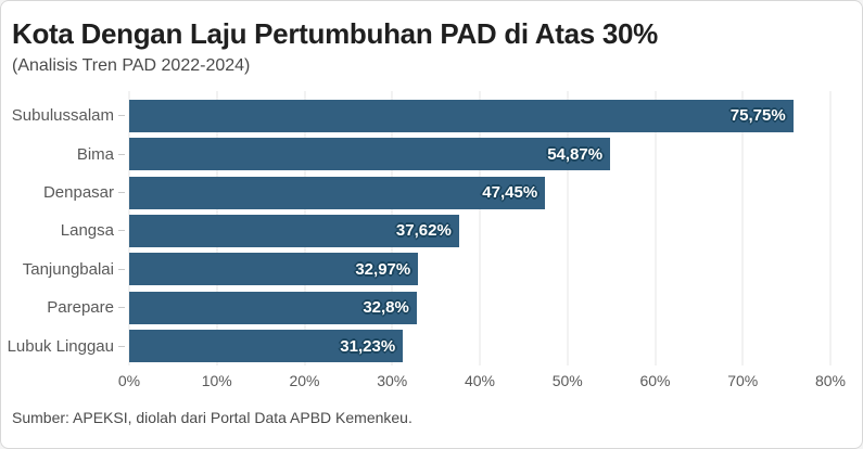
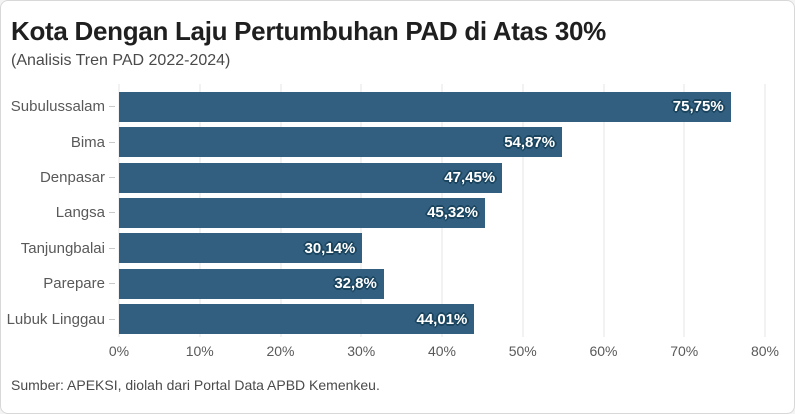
Langsa: 37,62% -> 45,32%
Tanjungbalai: 32,97% -> 30,14%
Lubuk Linggau: 31,23% -> 44,01%
